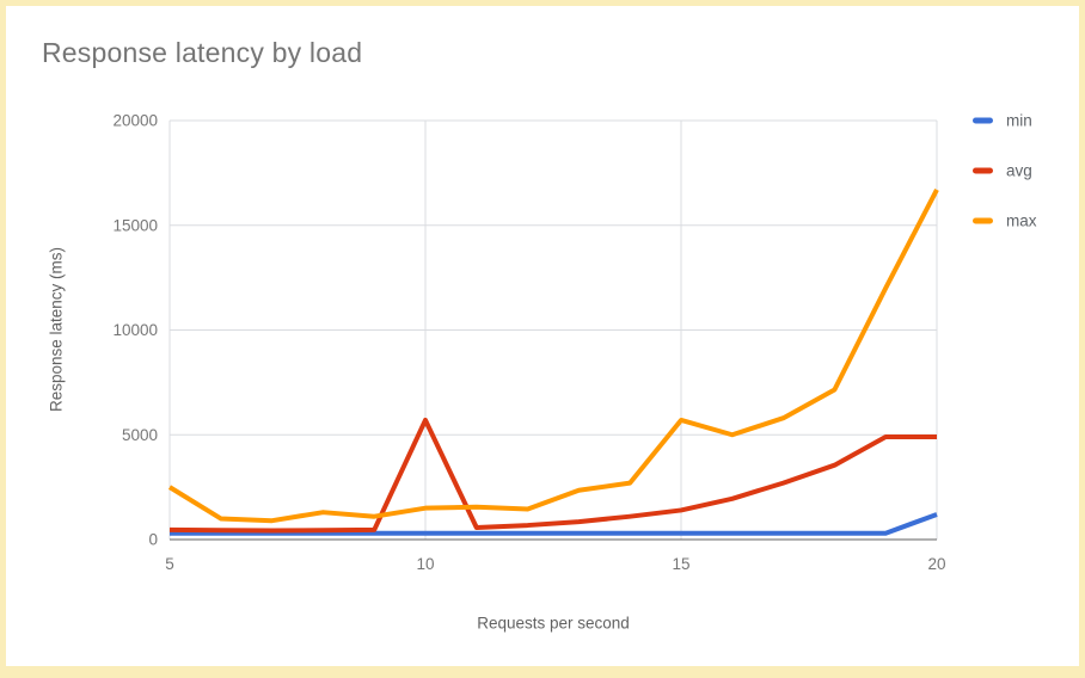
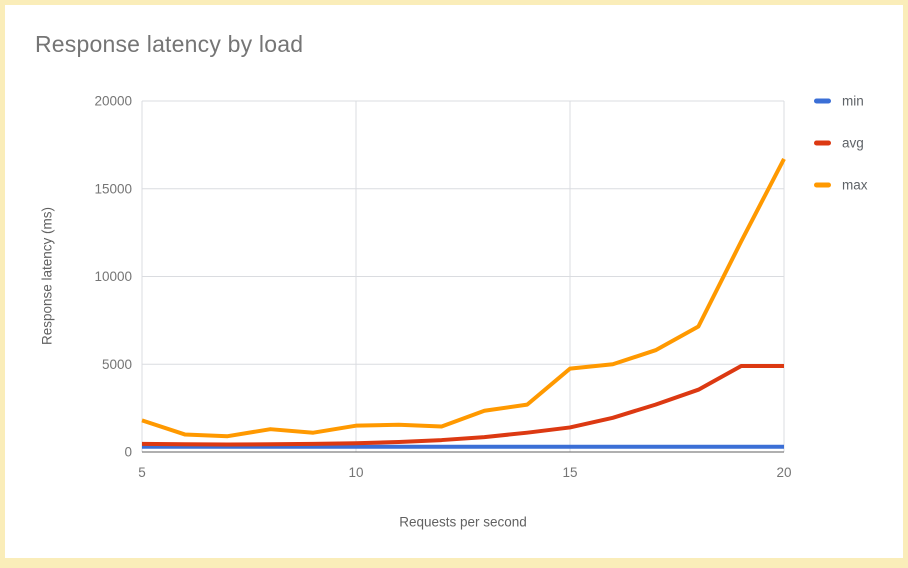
max/5: 2500 -> 1800
avg/10: 5700 -> 500
max/15: 5700 -> 4800
min/20: 1200 -> 300
